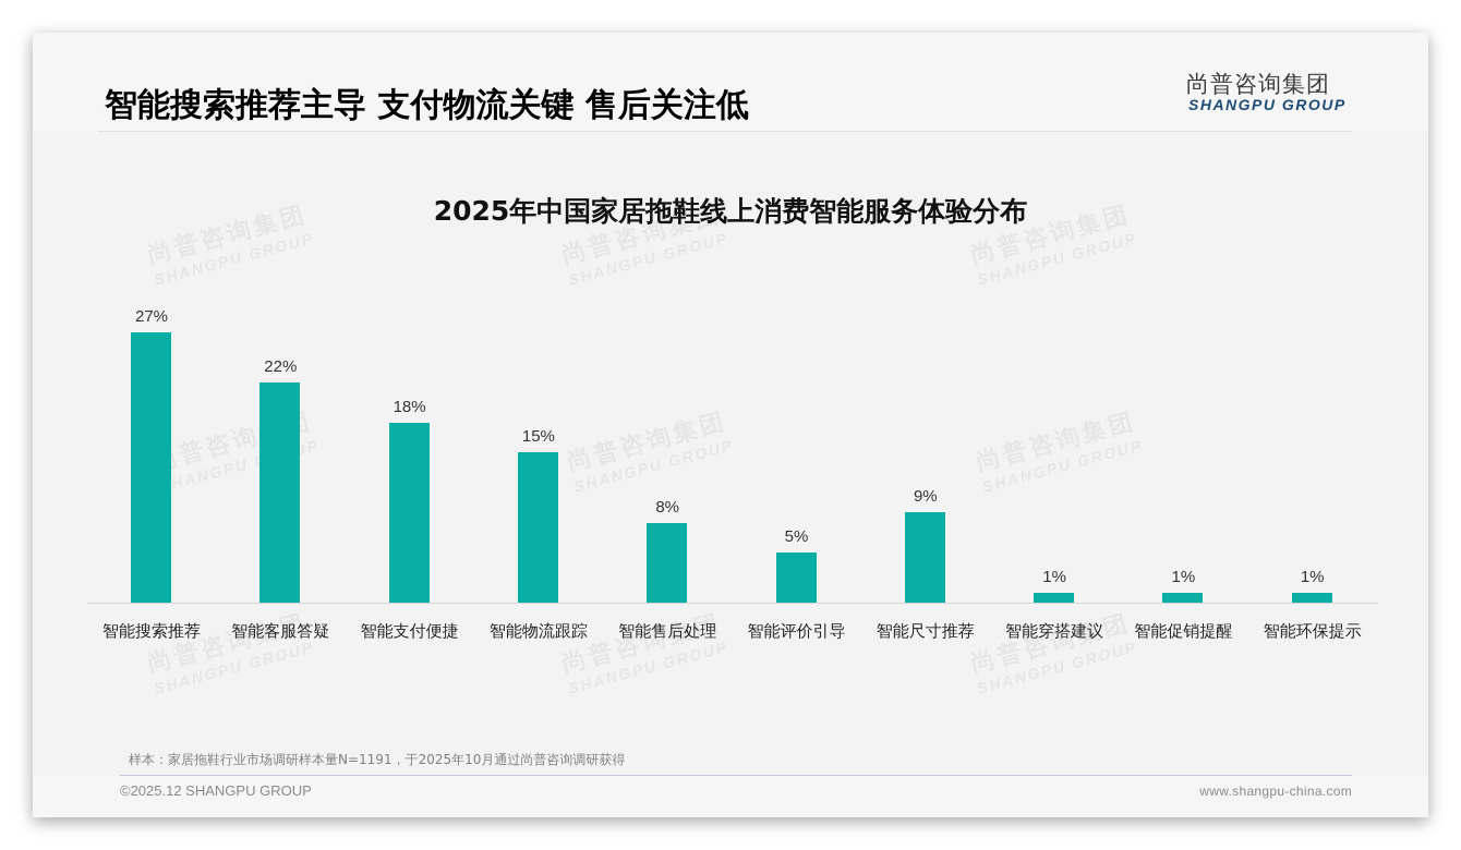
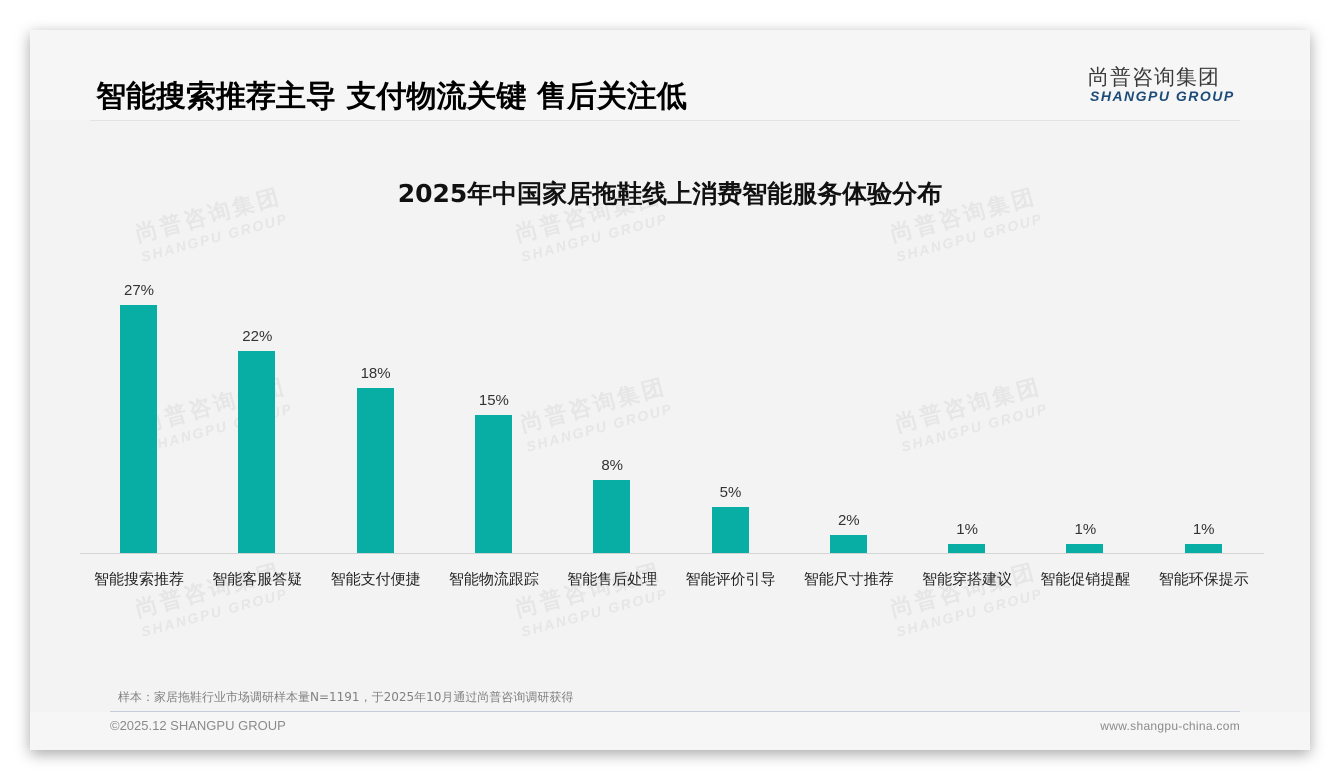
智能尺寸推荐: 9% -> 2%
